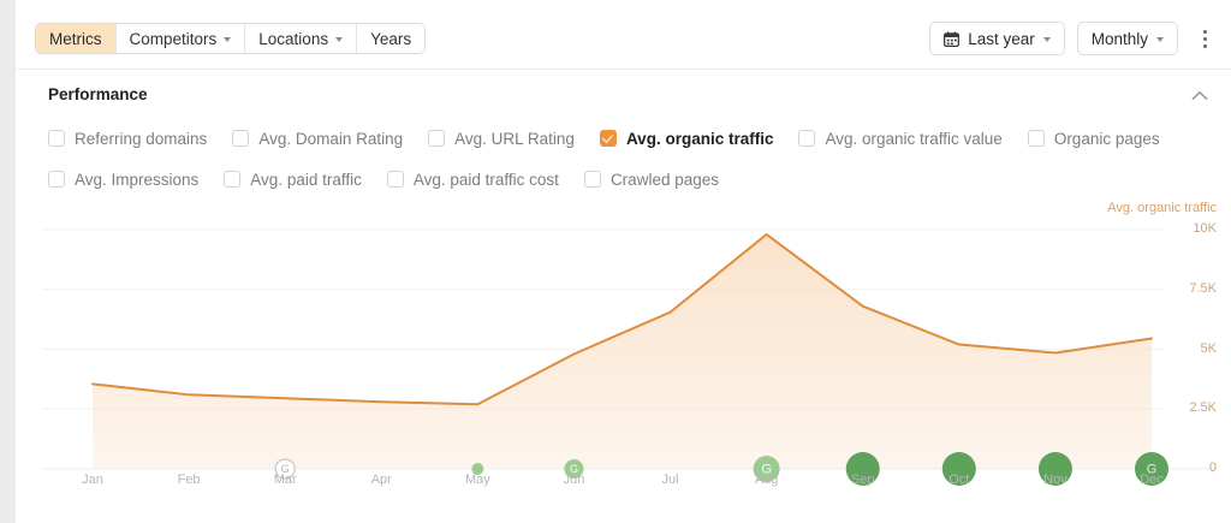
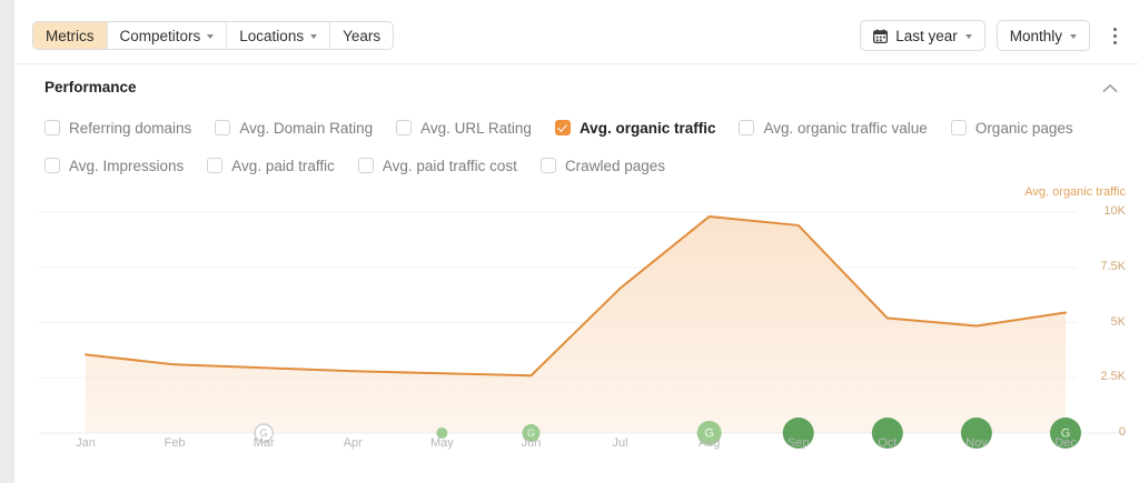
Jun: 4.8K -> 2.6K
Sep: 6.8K -> 9.4K
